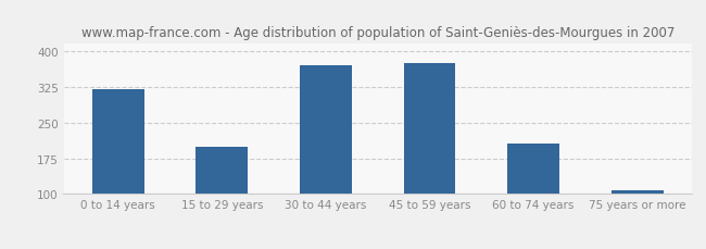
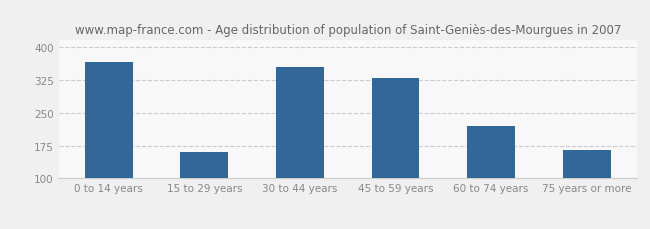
0 to 14 years: 320 -> 365
15 to 29 years: 200 -> 160
30 to 44 years: 370 -> 355
45 to 59 years: 375 -> 330
60 to 74 years: 207 -> 220
75 years or more: 107 -> 165
